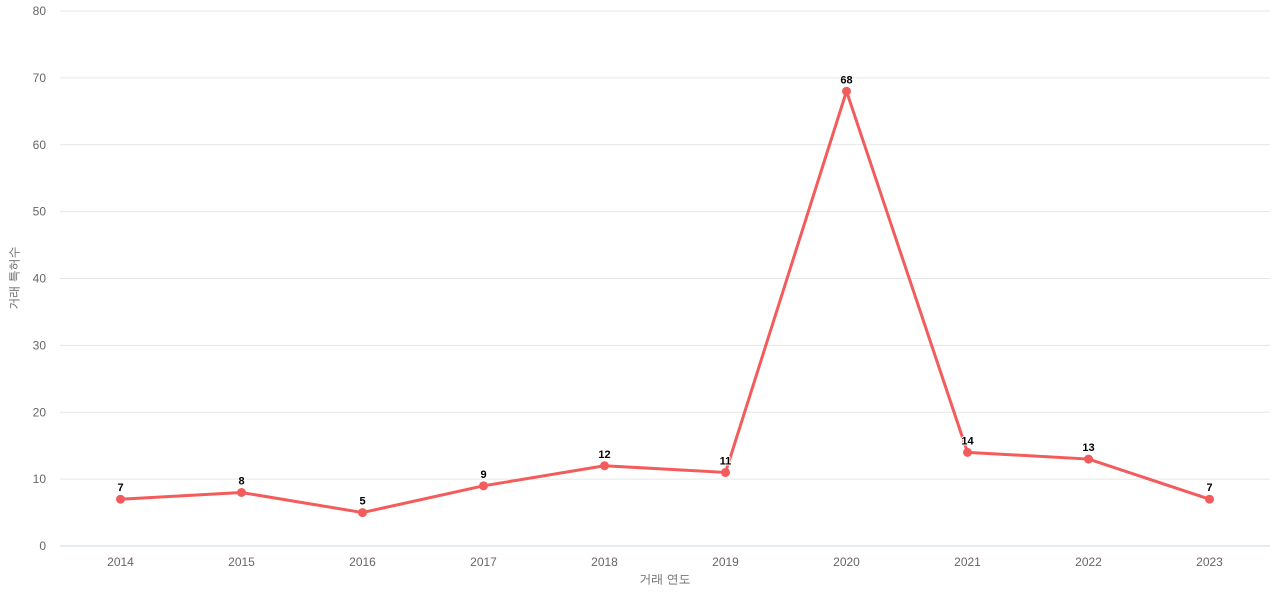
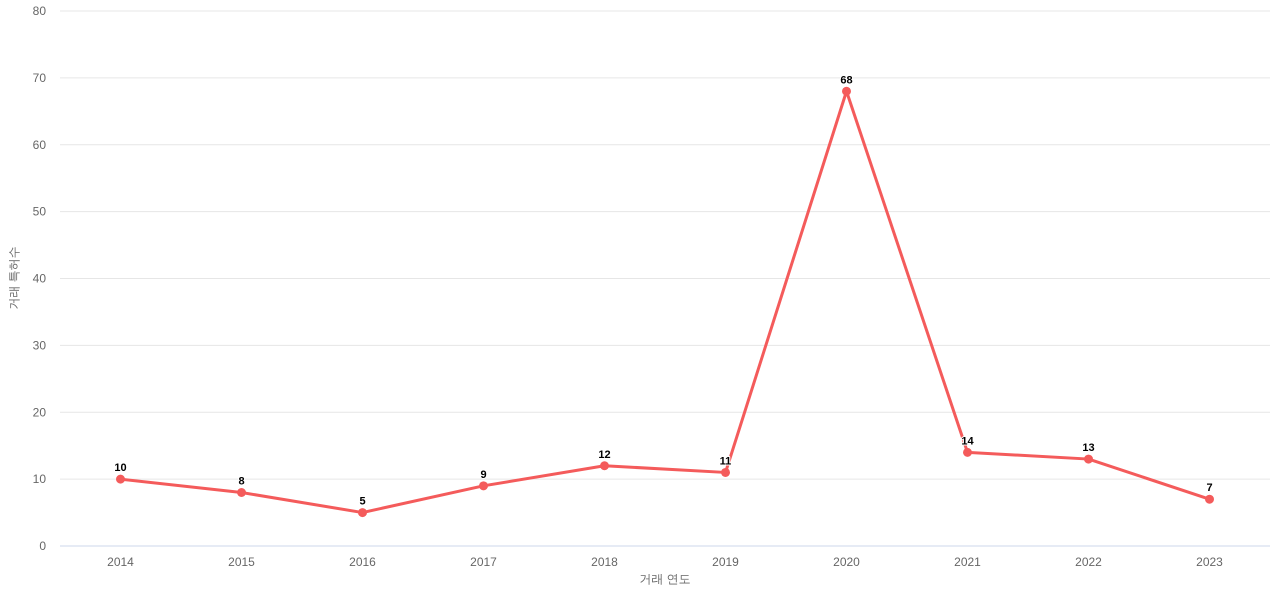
2014: 7 -> 10
